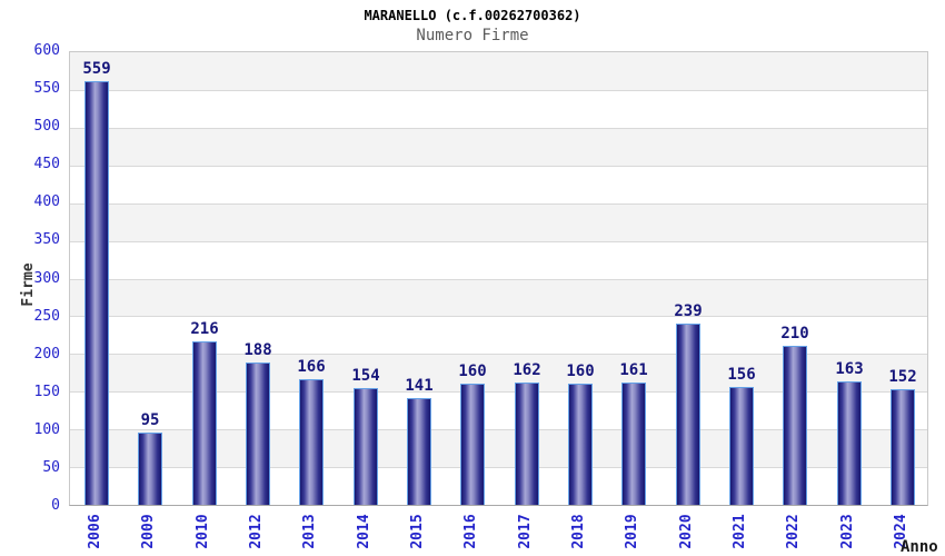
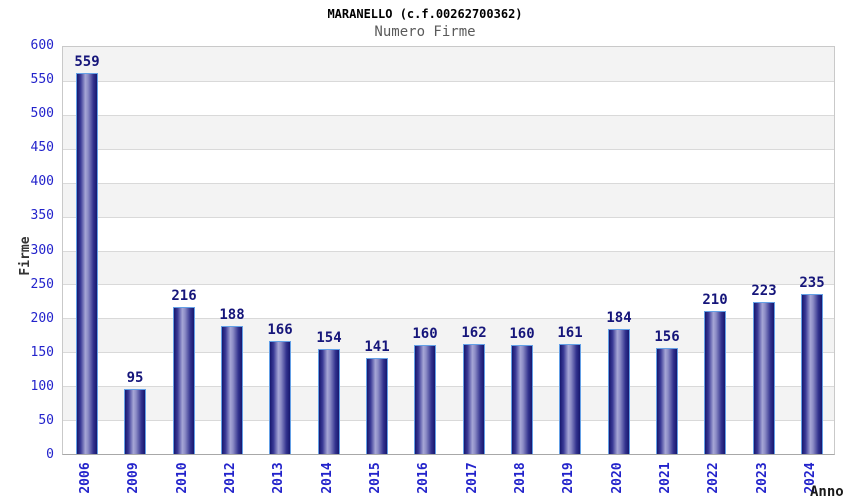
2020: 239 -> 184
2023: 163 -> 223
2024: 152 -> 235
